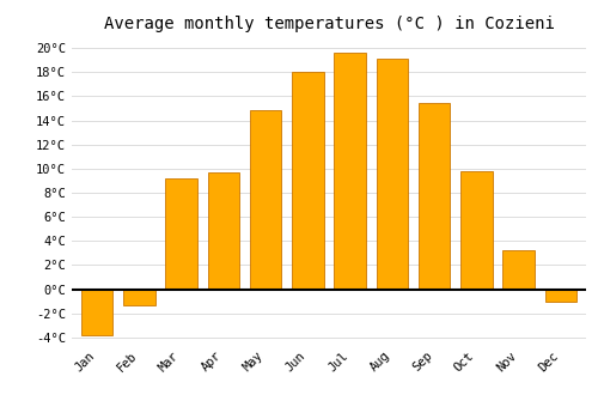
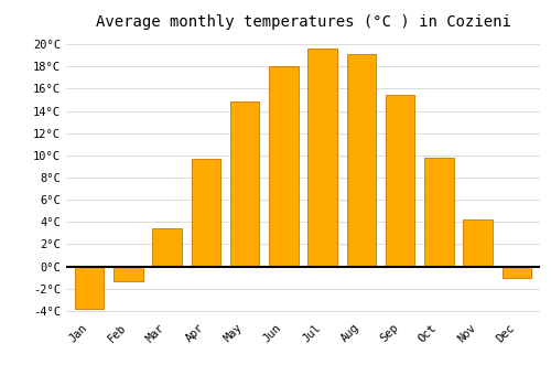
Mar: 9.2°C -> 3.4°C
Nov: 3.2°C -> 4.2°C
